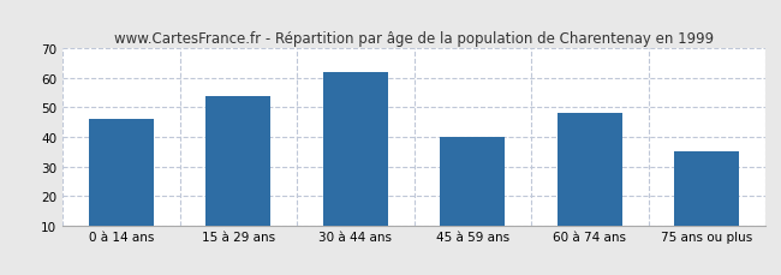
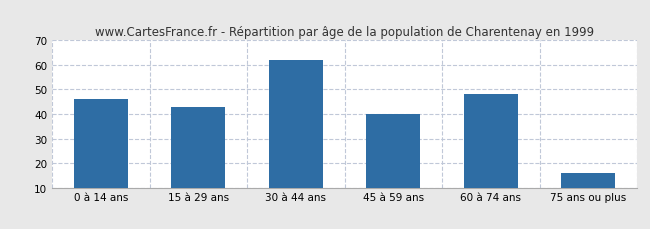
15 à 29 ans: 54 -> 43
75 ans ou plus: 35 -> 16
